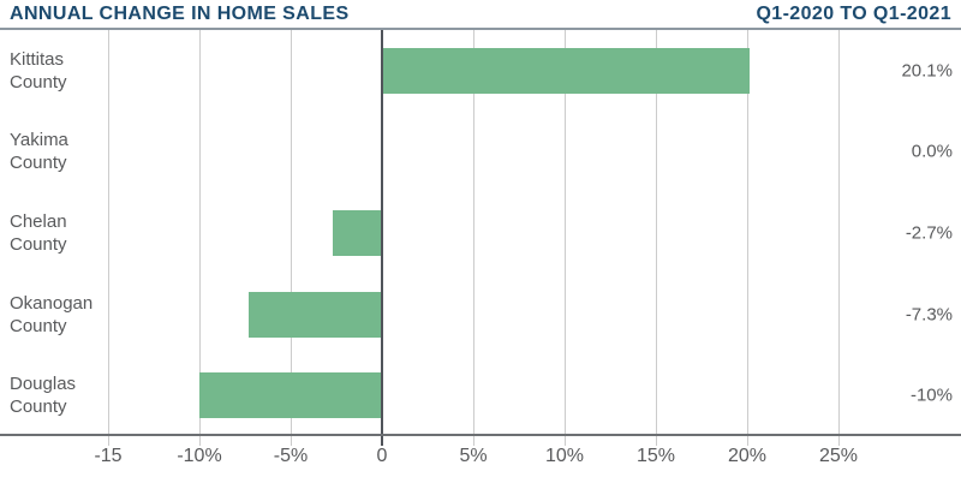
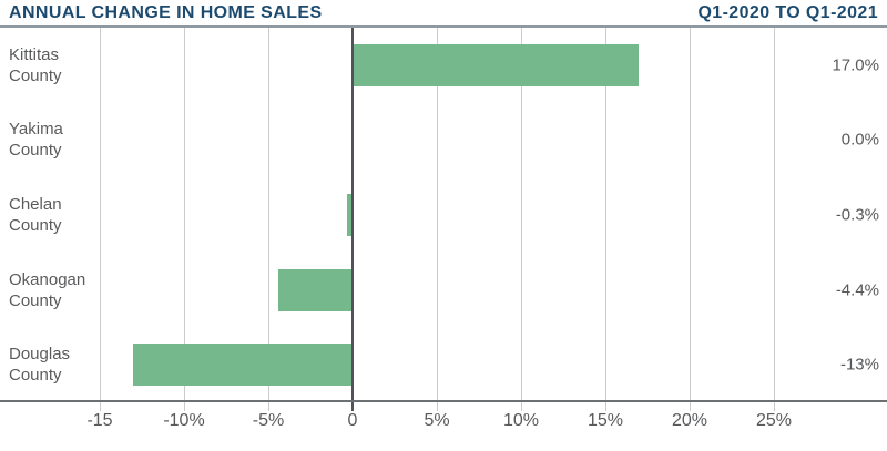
Kittitas County: 20.1% -> 17.0%
Chelan County: -2.7% -> -0.3%
Okanogan County: -7.3% -> -4.4%
Douglas County: -10% -> -13%
